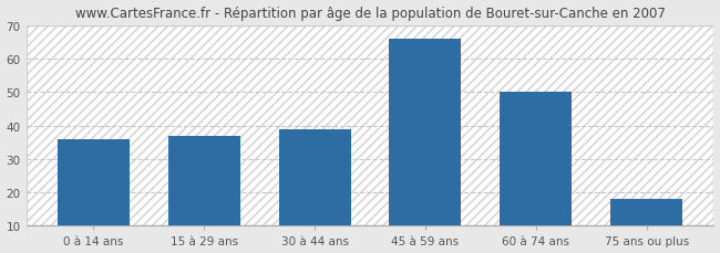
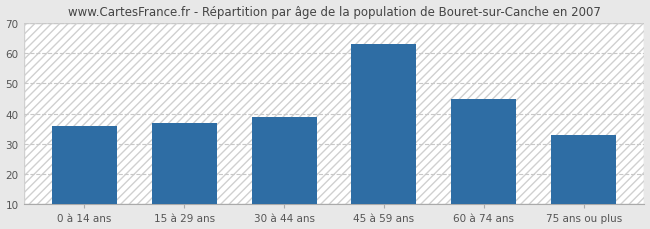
45 à 59 ans: 66 -> 63
60 à 74 ans: 50 -> 45
75 ans ou plus: 18 -> 33
